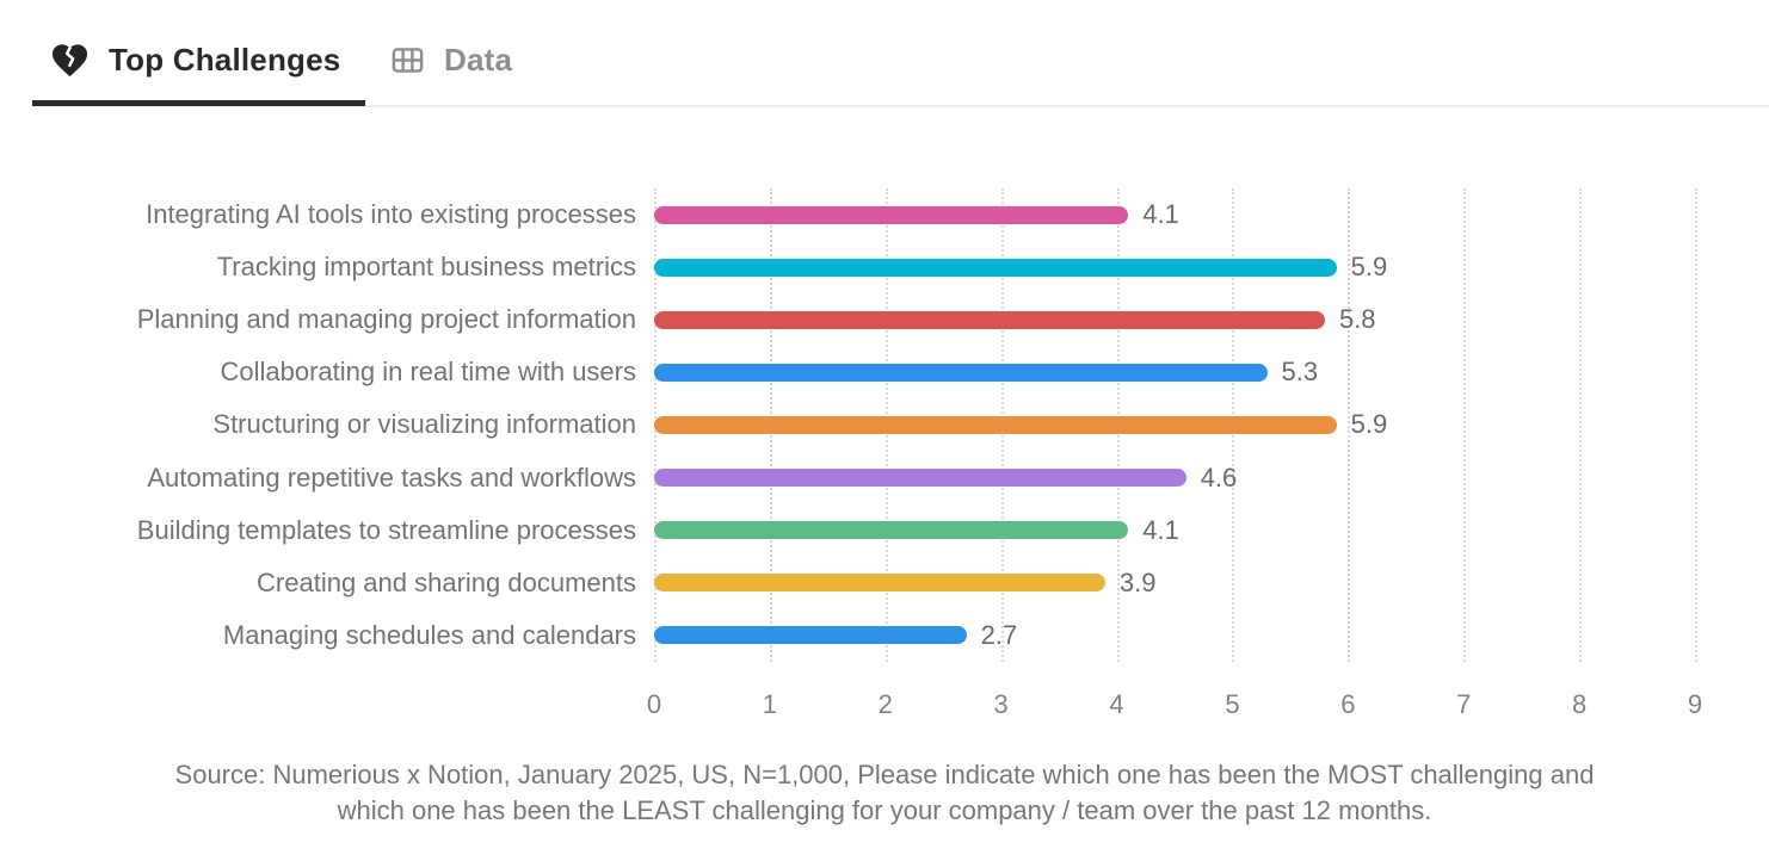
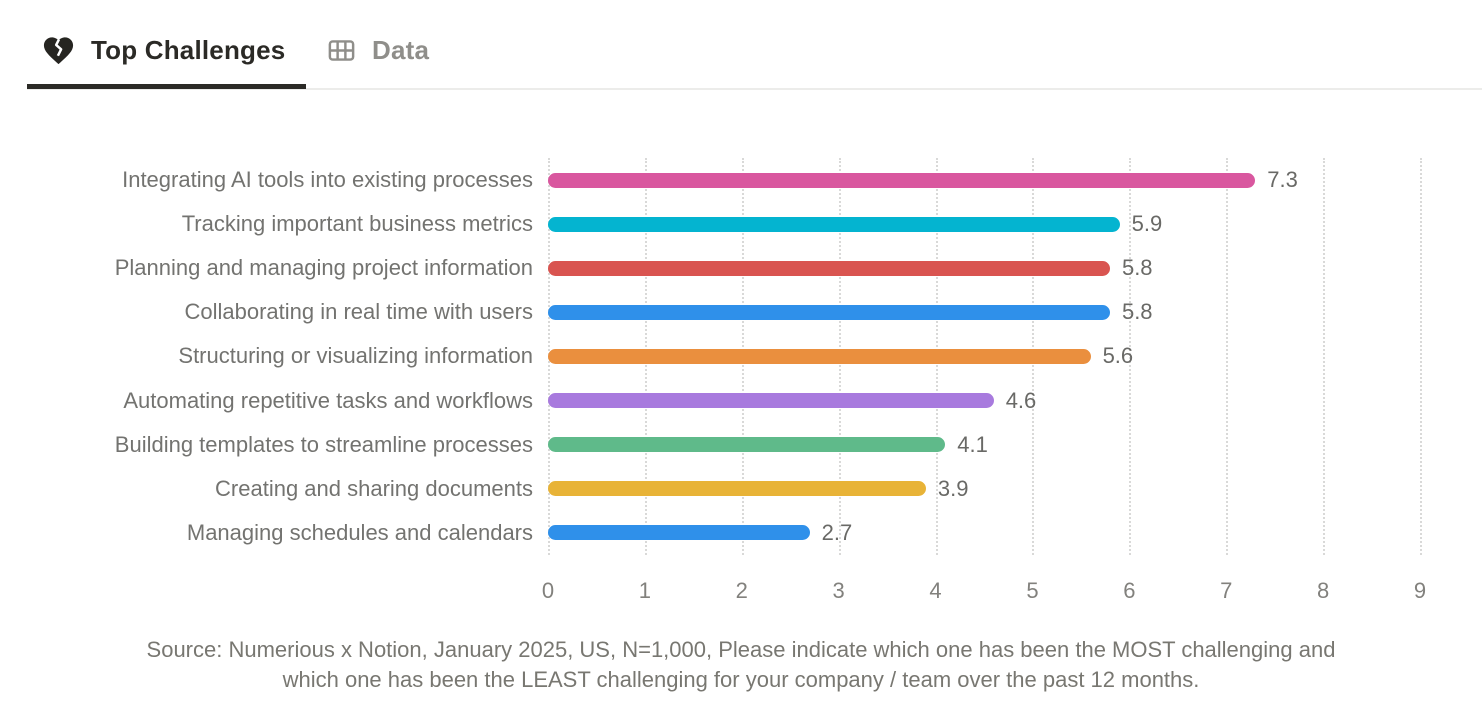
Integrating AI tools into existing processes: 4.1 -> 7.3
Collaborating in real time with users: 5.3 -> 5.8
Structuring or visualizing information: 5.9 -> 5.6
